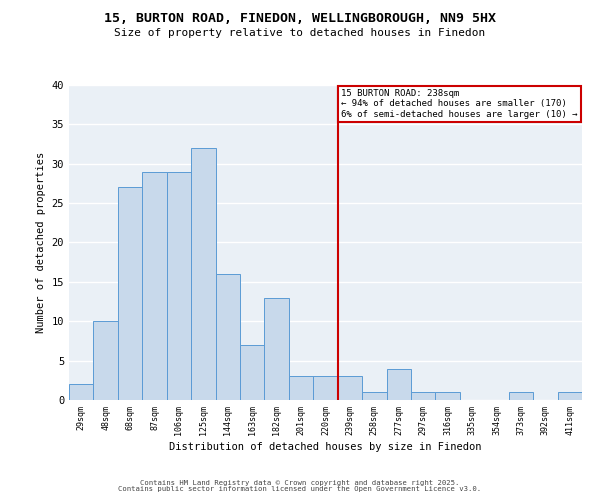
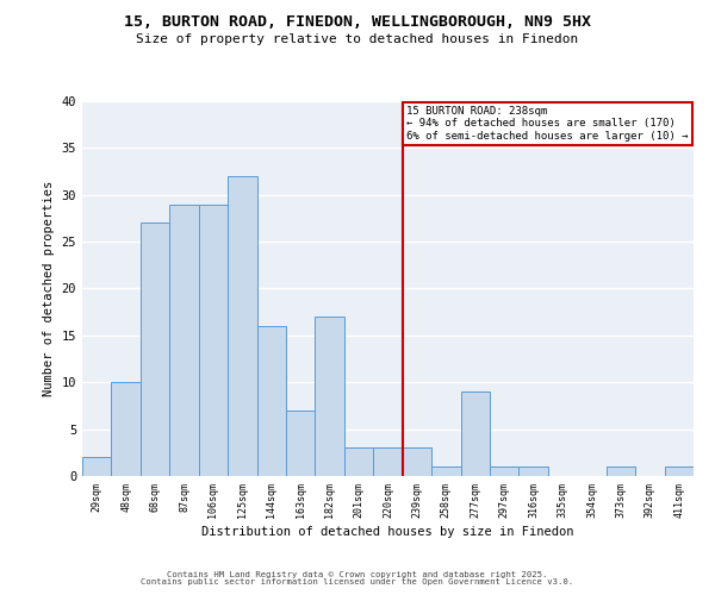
182sqm: 13 -> 17
277sqm: 4 -> 9
